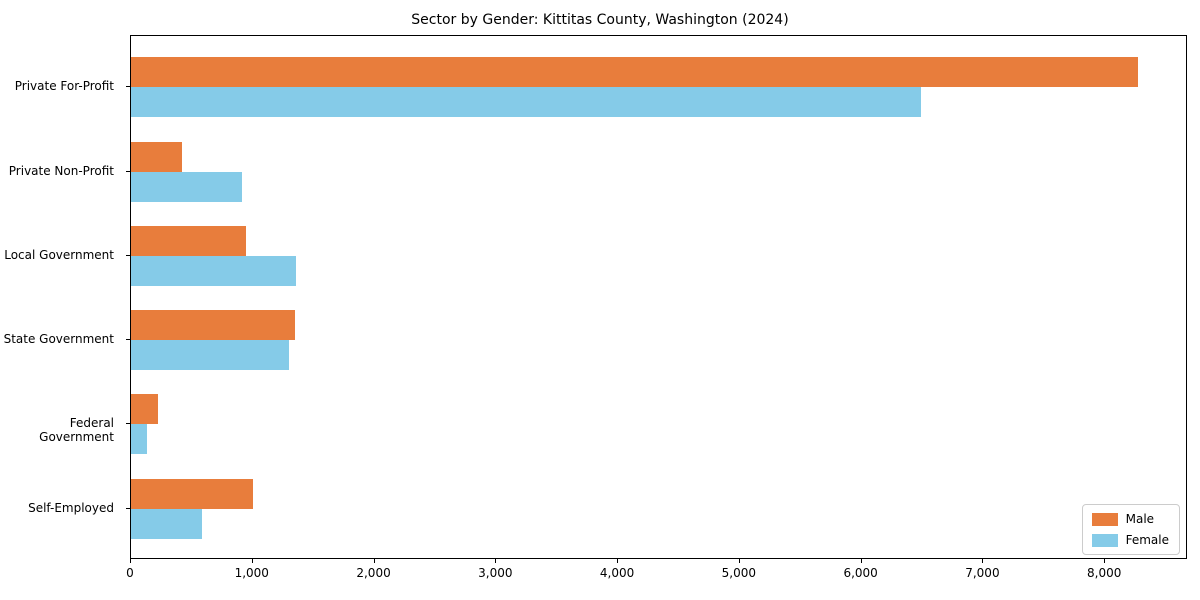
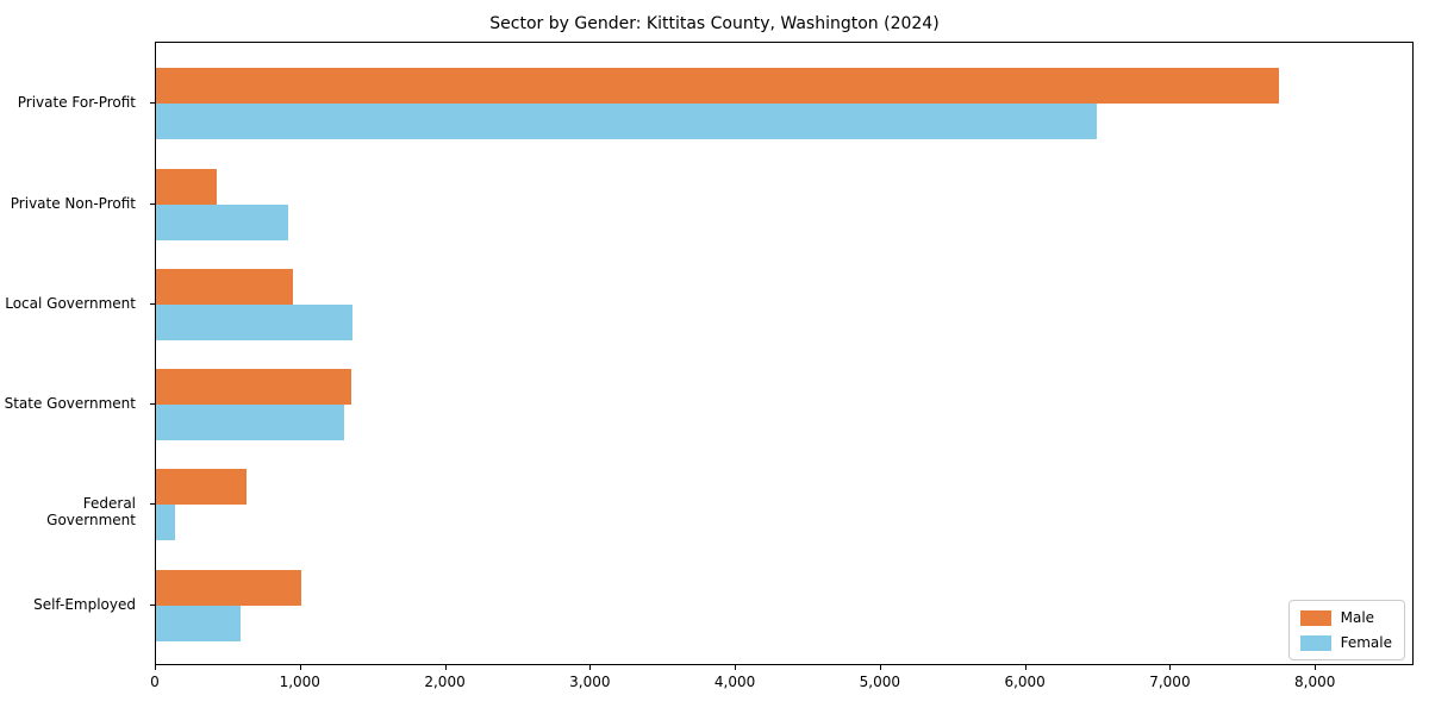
Male/Private For-Profit: 8270 -> 7740
Male/Federal Government: 220 -> 620
